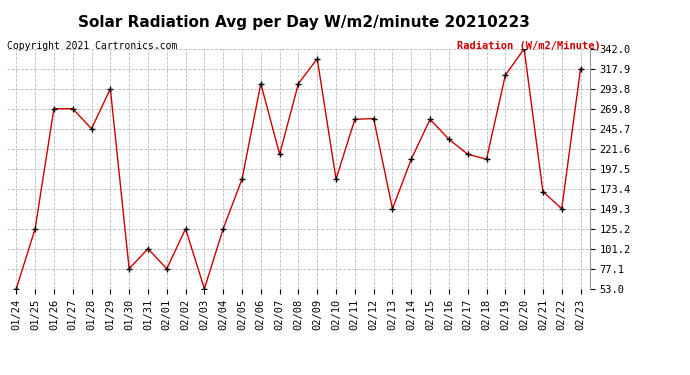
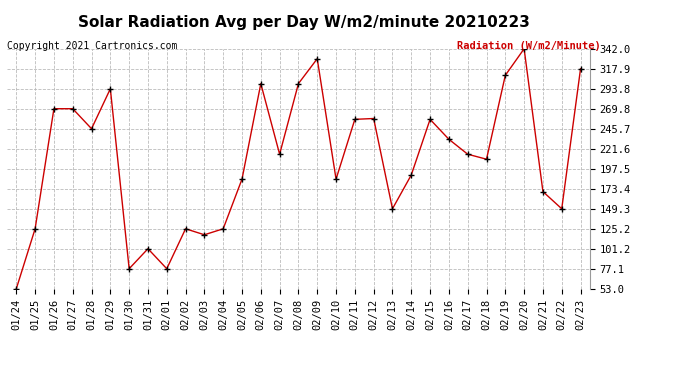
02/03: 53 -> 118
02/14: 209 -> 190
